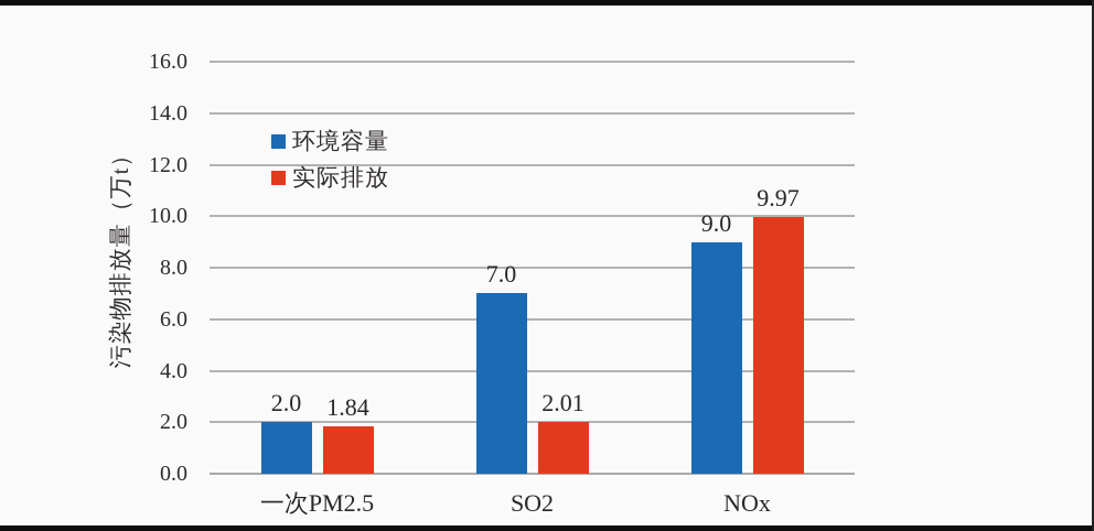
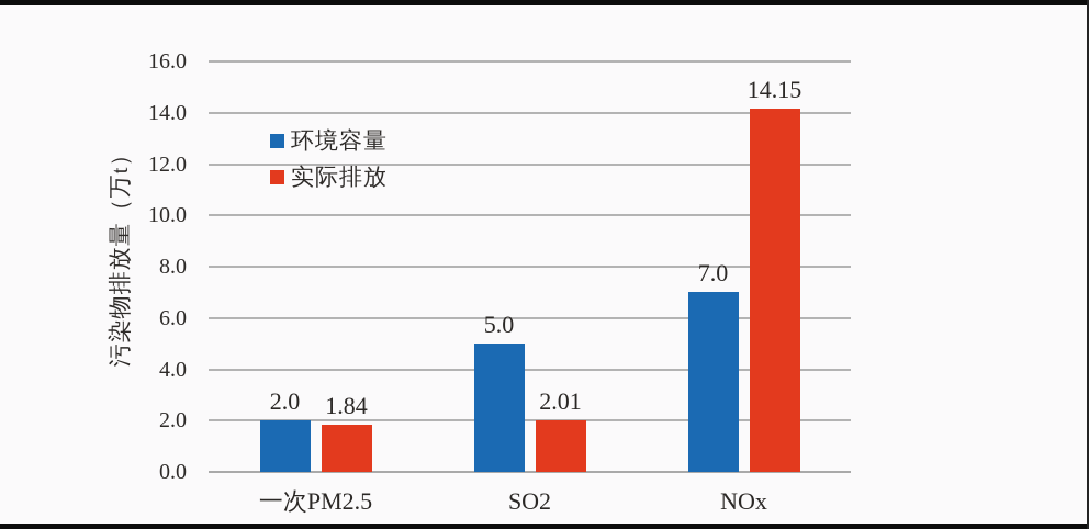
环境容量/SO2: 7.0 -> 5.0
环境容量/NOx: 9.0 -> 7.0
实际排放/NOx: 9.97 -> 14.15
